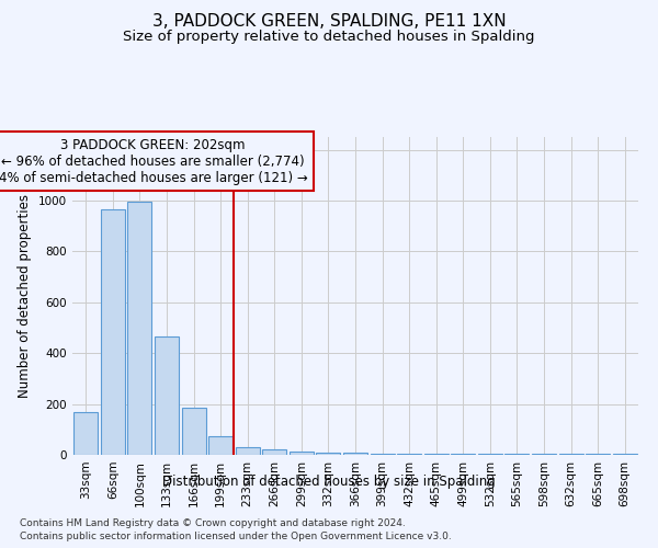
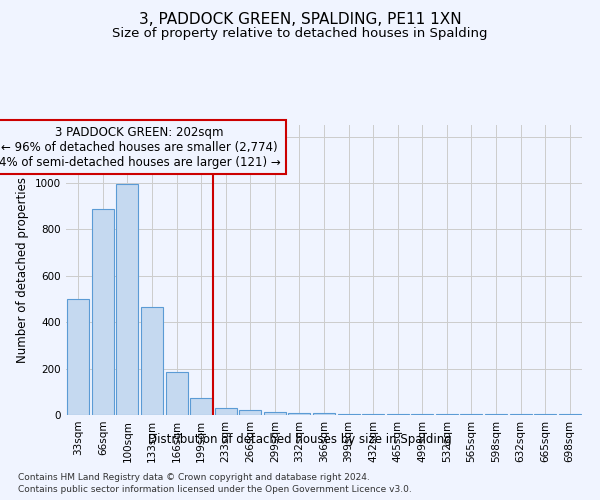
33sqm: 170 -> 500
66sqm: 965 -> 890
